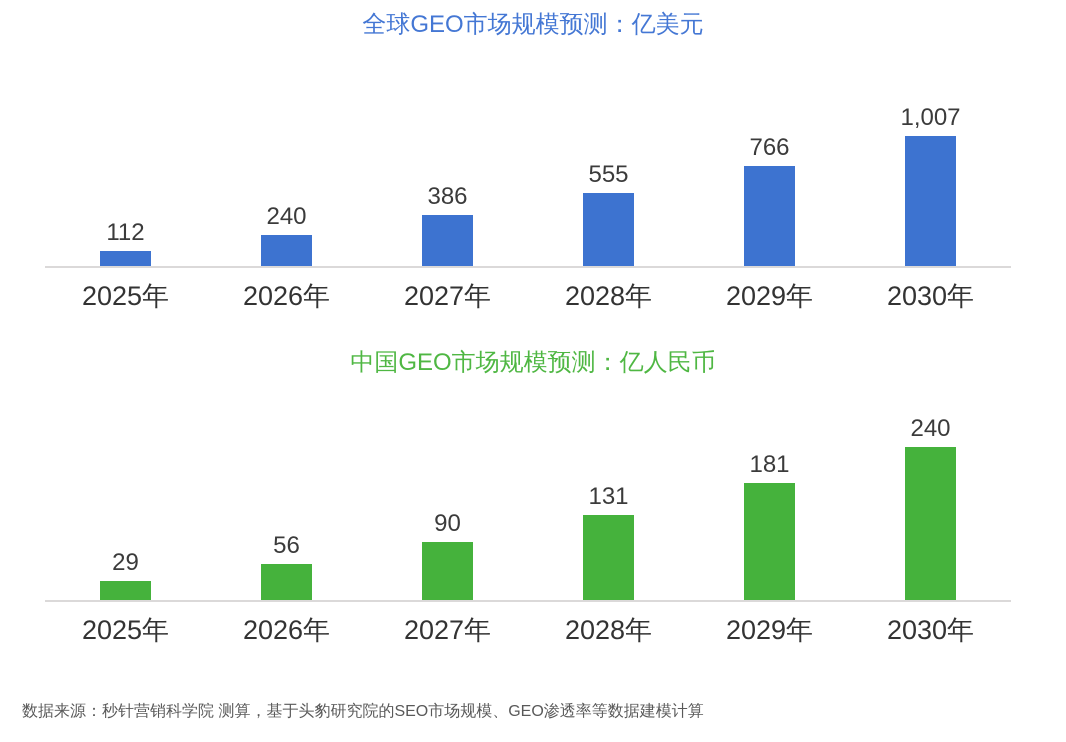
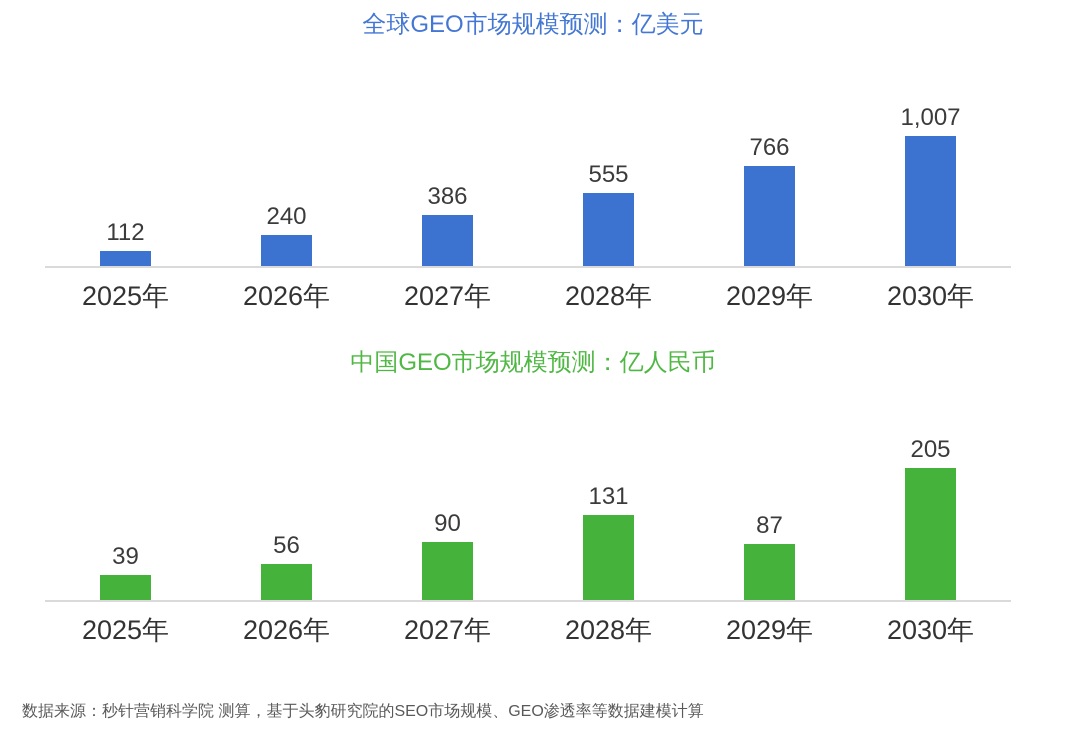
中国GEO市场规模预测：亿人民币/2025年: 29 -> 39
中国GEO市场规模预测：亿人民币/2029年: 181 -> 87
中国GEO市场规模预测：亿人民币/2030年: 240 -> 205
